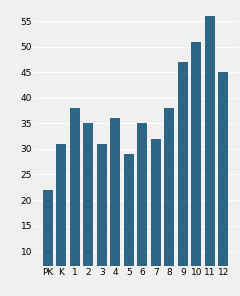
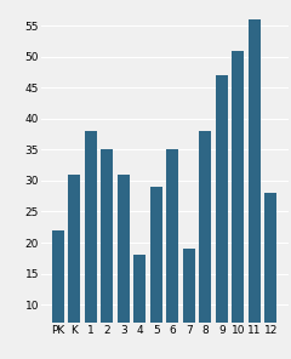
4: 36 -> 18
7: 32 -> 19
12: 45 -> 28
